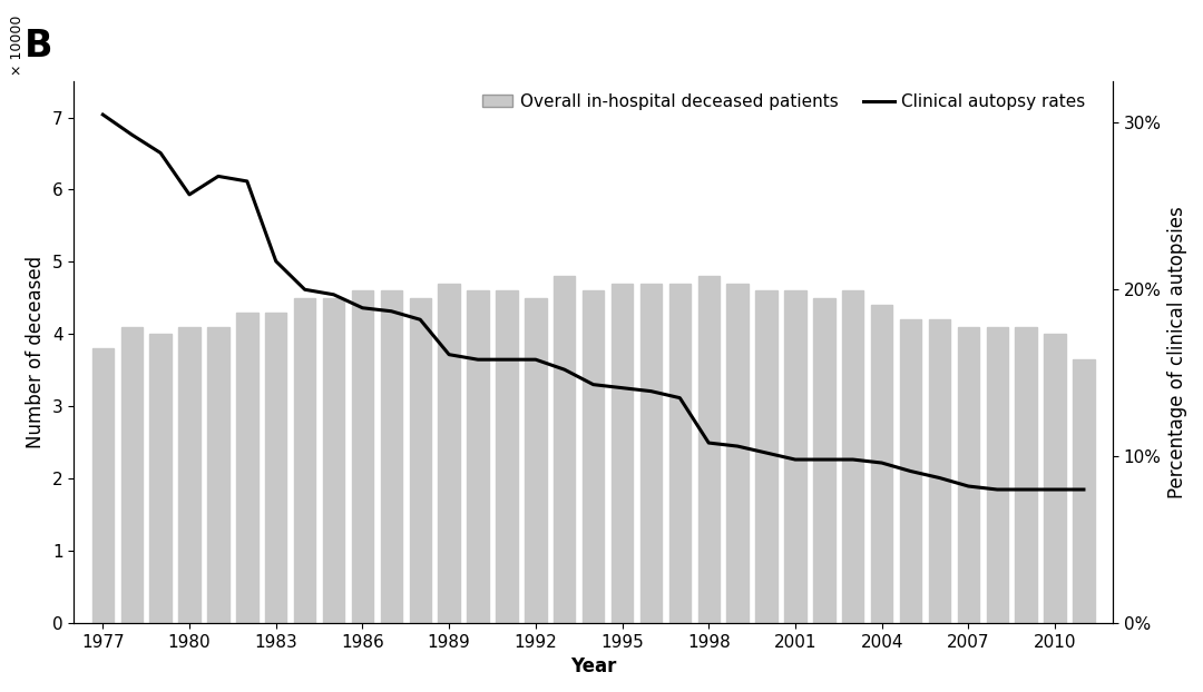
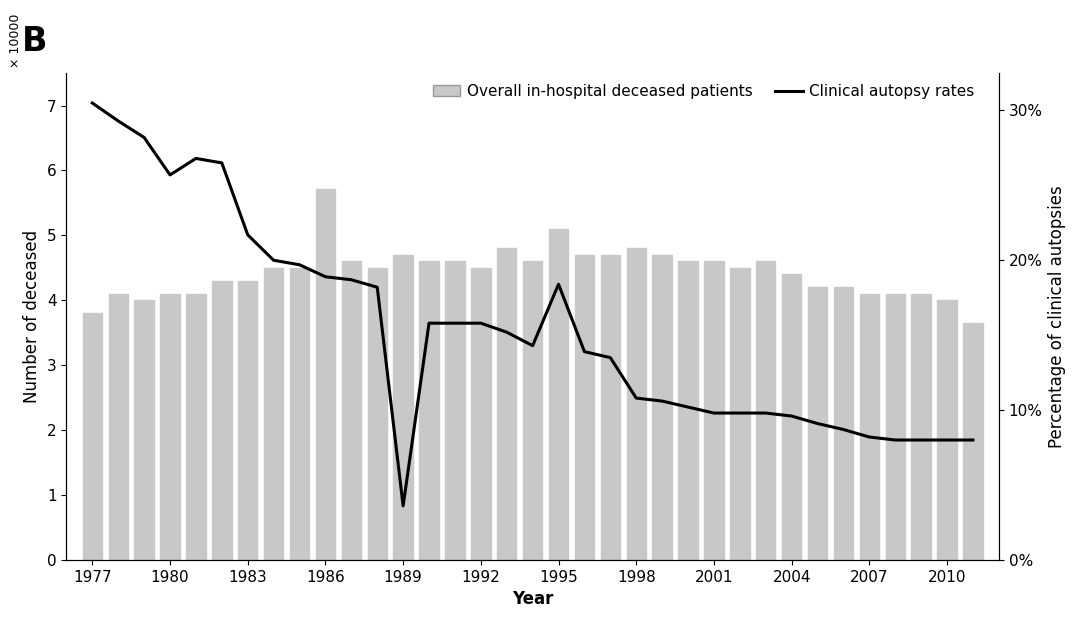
Overall in-hospital deceased patients/1986: 4.60 -> 5.72
Clinical autopsy rates/1989: 16.1% -> 3.6%
Overall in-hospital deceased patients/1995: 4.70 -> 5.10
Clinical autopsy rates/1995: 14.1% -> 18.4%
